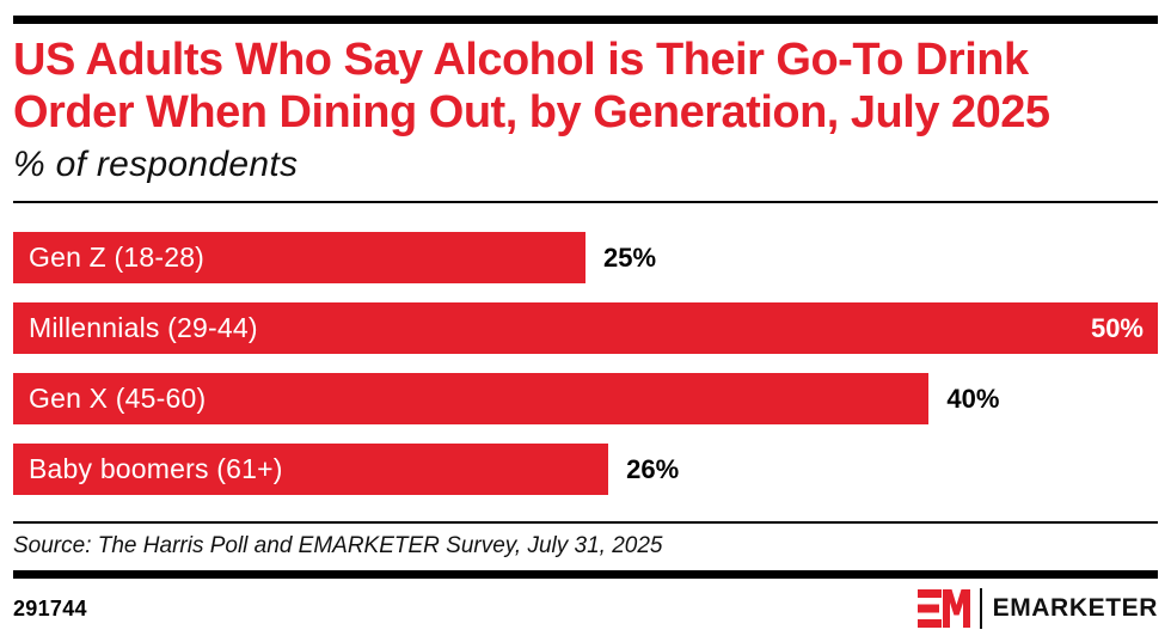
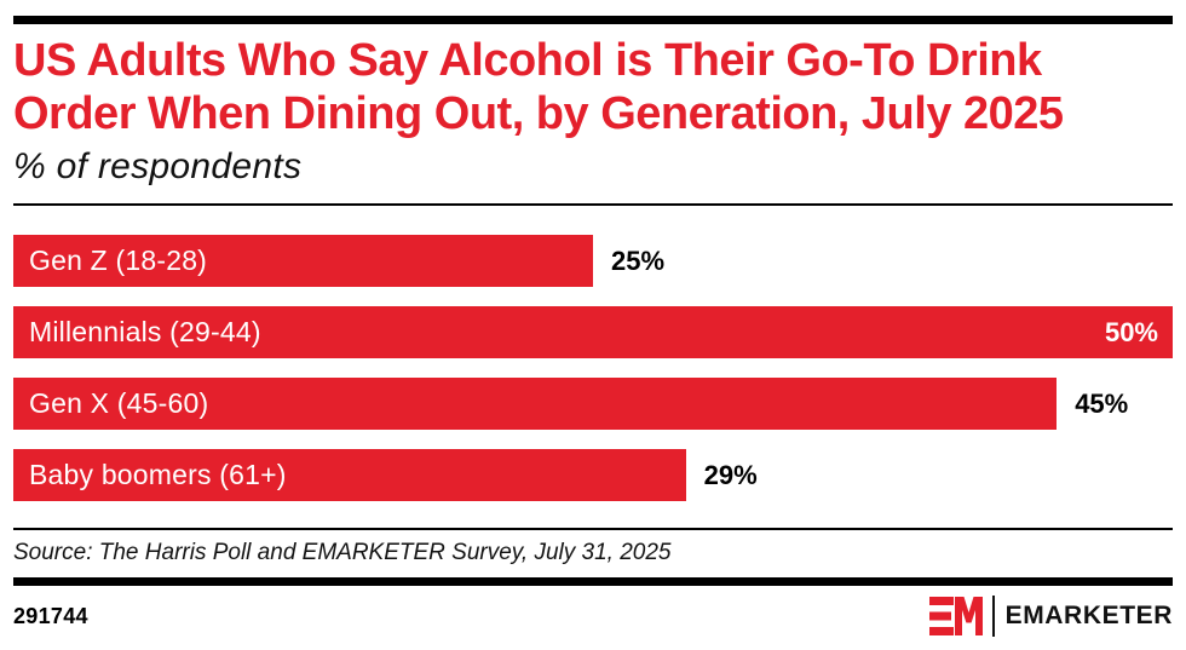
Gen X (45-60): 40% -> 45%
Baby boomers (61+): 26% -> 29%
